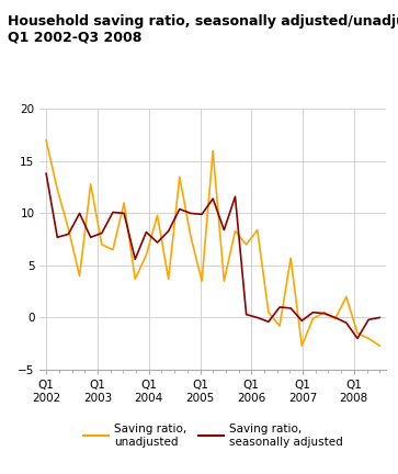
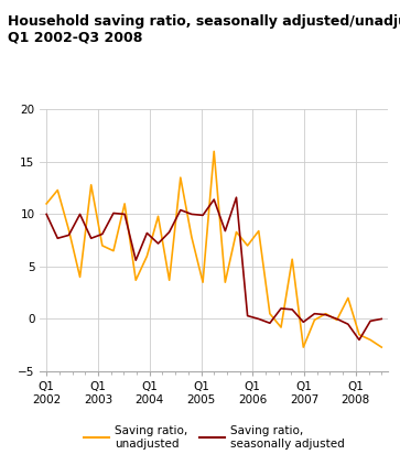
Saving ratio, unadjusted/Q1 2002: 17.0 -> 11.0
Saving ratio, seasonally adjusted/Q1 2002: 13.8 -> 10.0
